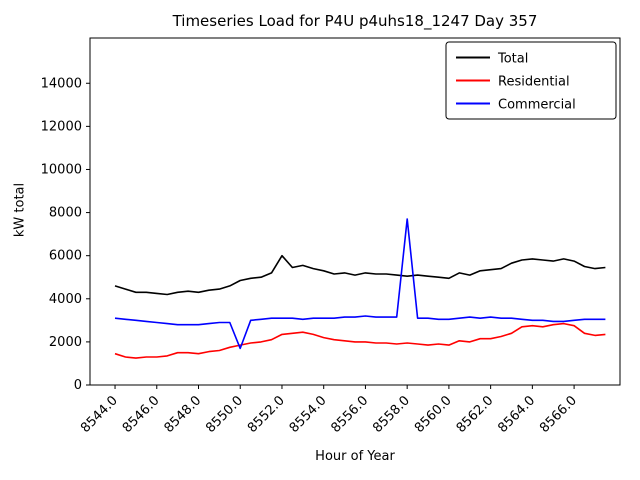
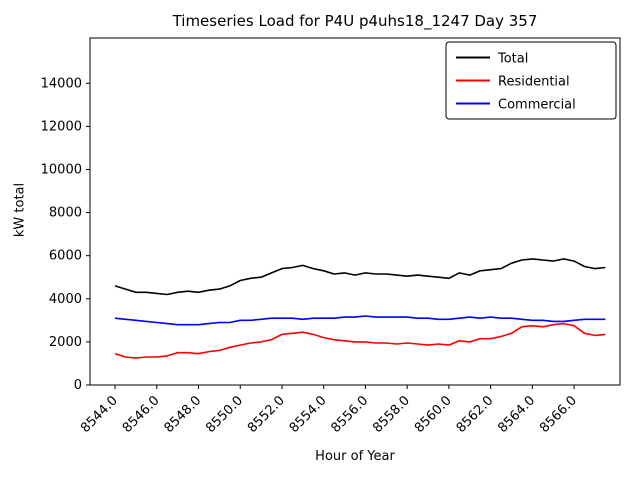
Commercial/8550.0: 1700 -> 3000
Total/8552.0: 6000 -> 5400
Commercial/8558.0: 7700 -> 3200
